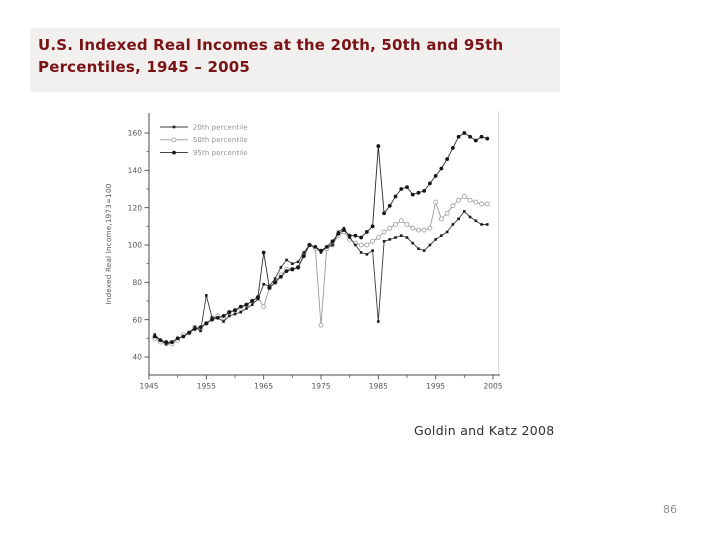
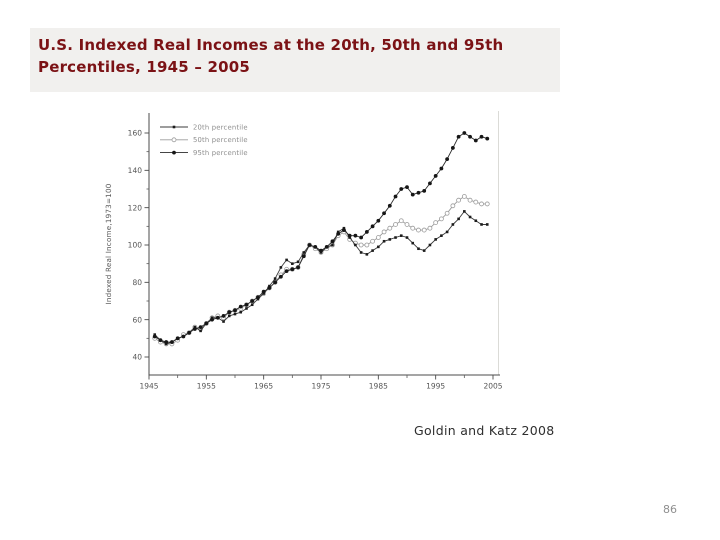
20th percentile/1955: 73 -> 58
20th percentile/1965: 79 -> 74
50th percentile/1965: 67 -> 74
95th percentile/1965: 96 -> 75
50th percentile/1975: 57 -> 96
20th percentile/1985: 59 -> 99
95th percentile/1985: 153 -> 113
50th percentile/1995: 123 -> 112
